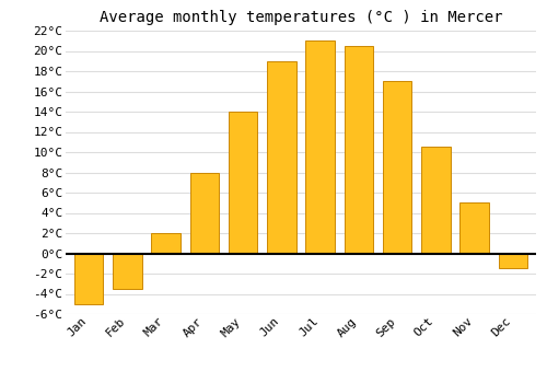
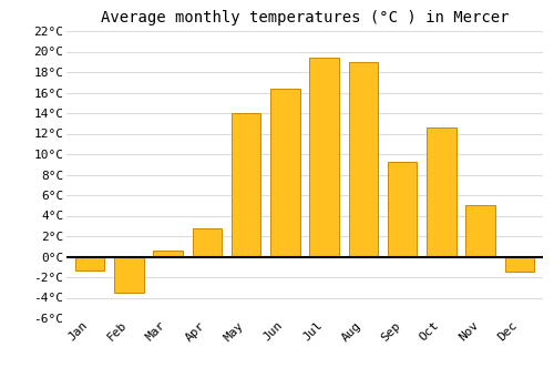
Jan: -5.0°C -> -1.4°C
Mar: 2.0°C -> 0.6°C
Apr: 8.0°C -> 2.8°C
Jun: 19.0°C -> 16.4°C
Jul: 21.0°C -> 19.4°C
Aug: 20.5°C -> 19.0°C
Sep: 17.0°C -> 9.2°C
Oct: 10.5°C -> 12.6°C
